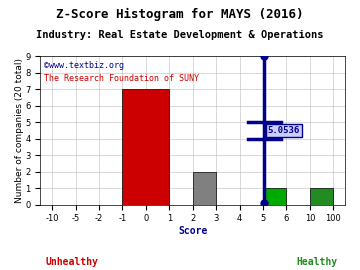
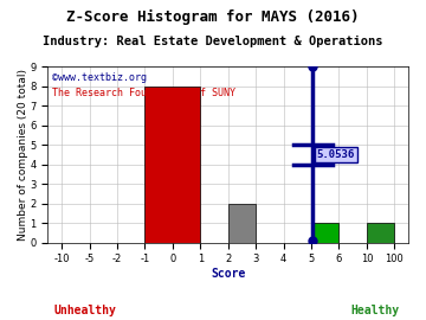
0: 7 -> 8
